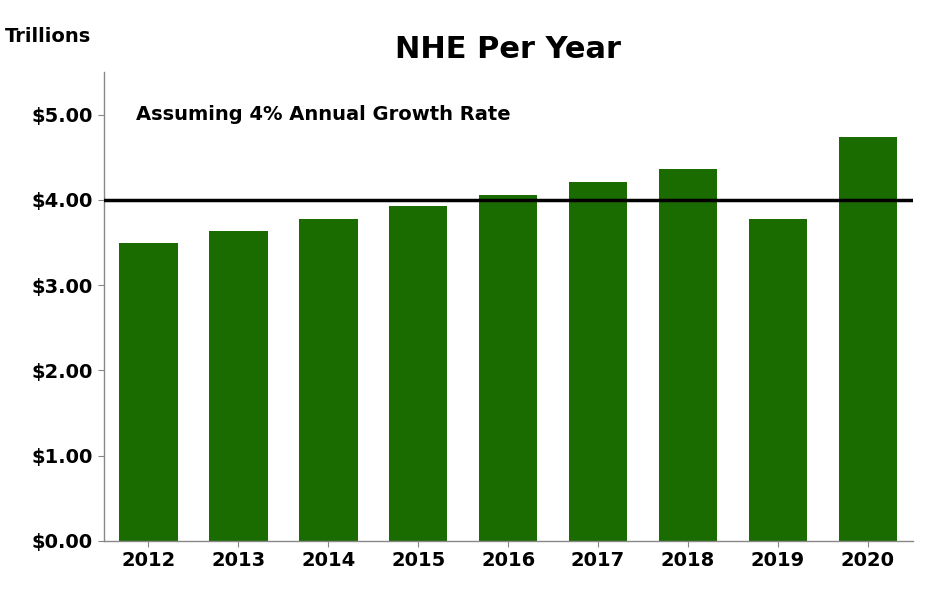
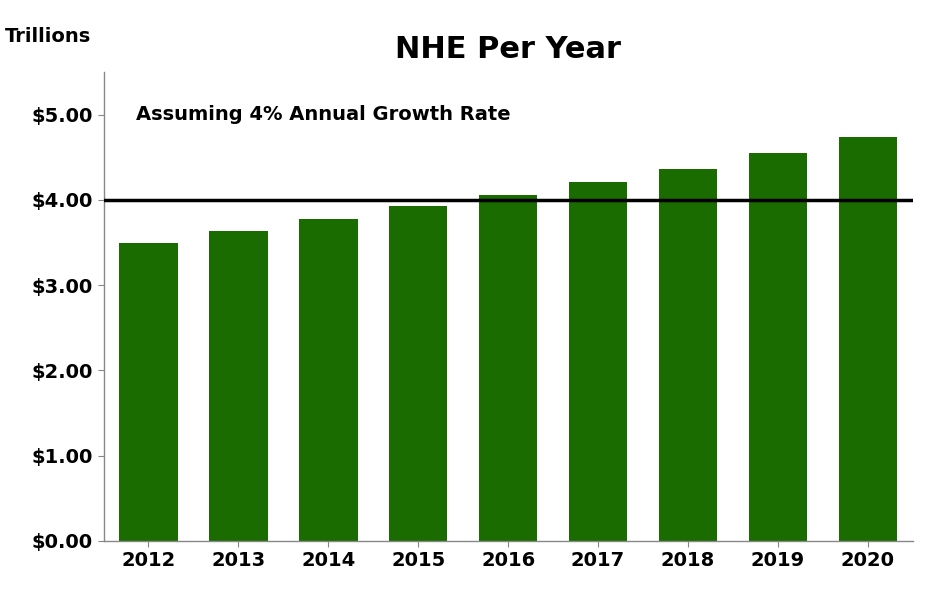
2019: $3.78 -> $4.55
